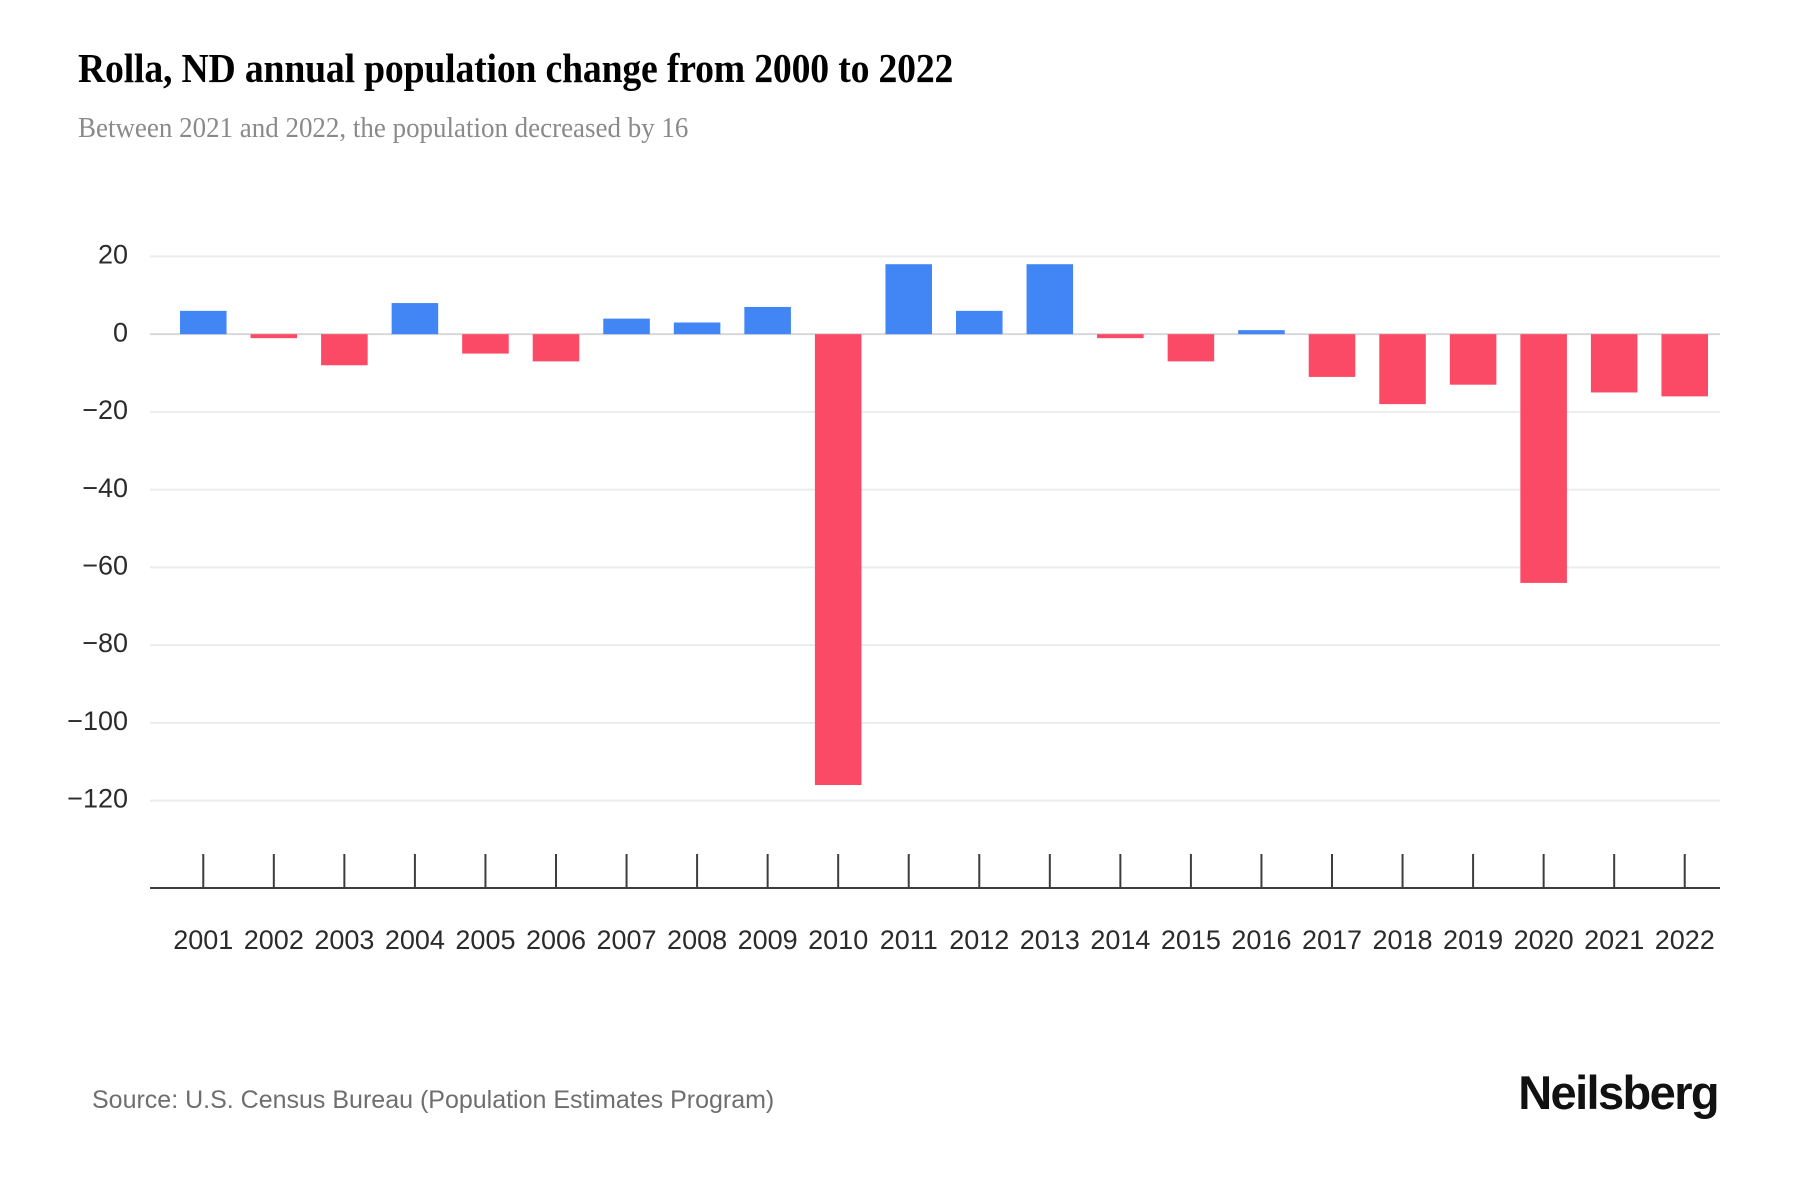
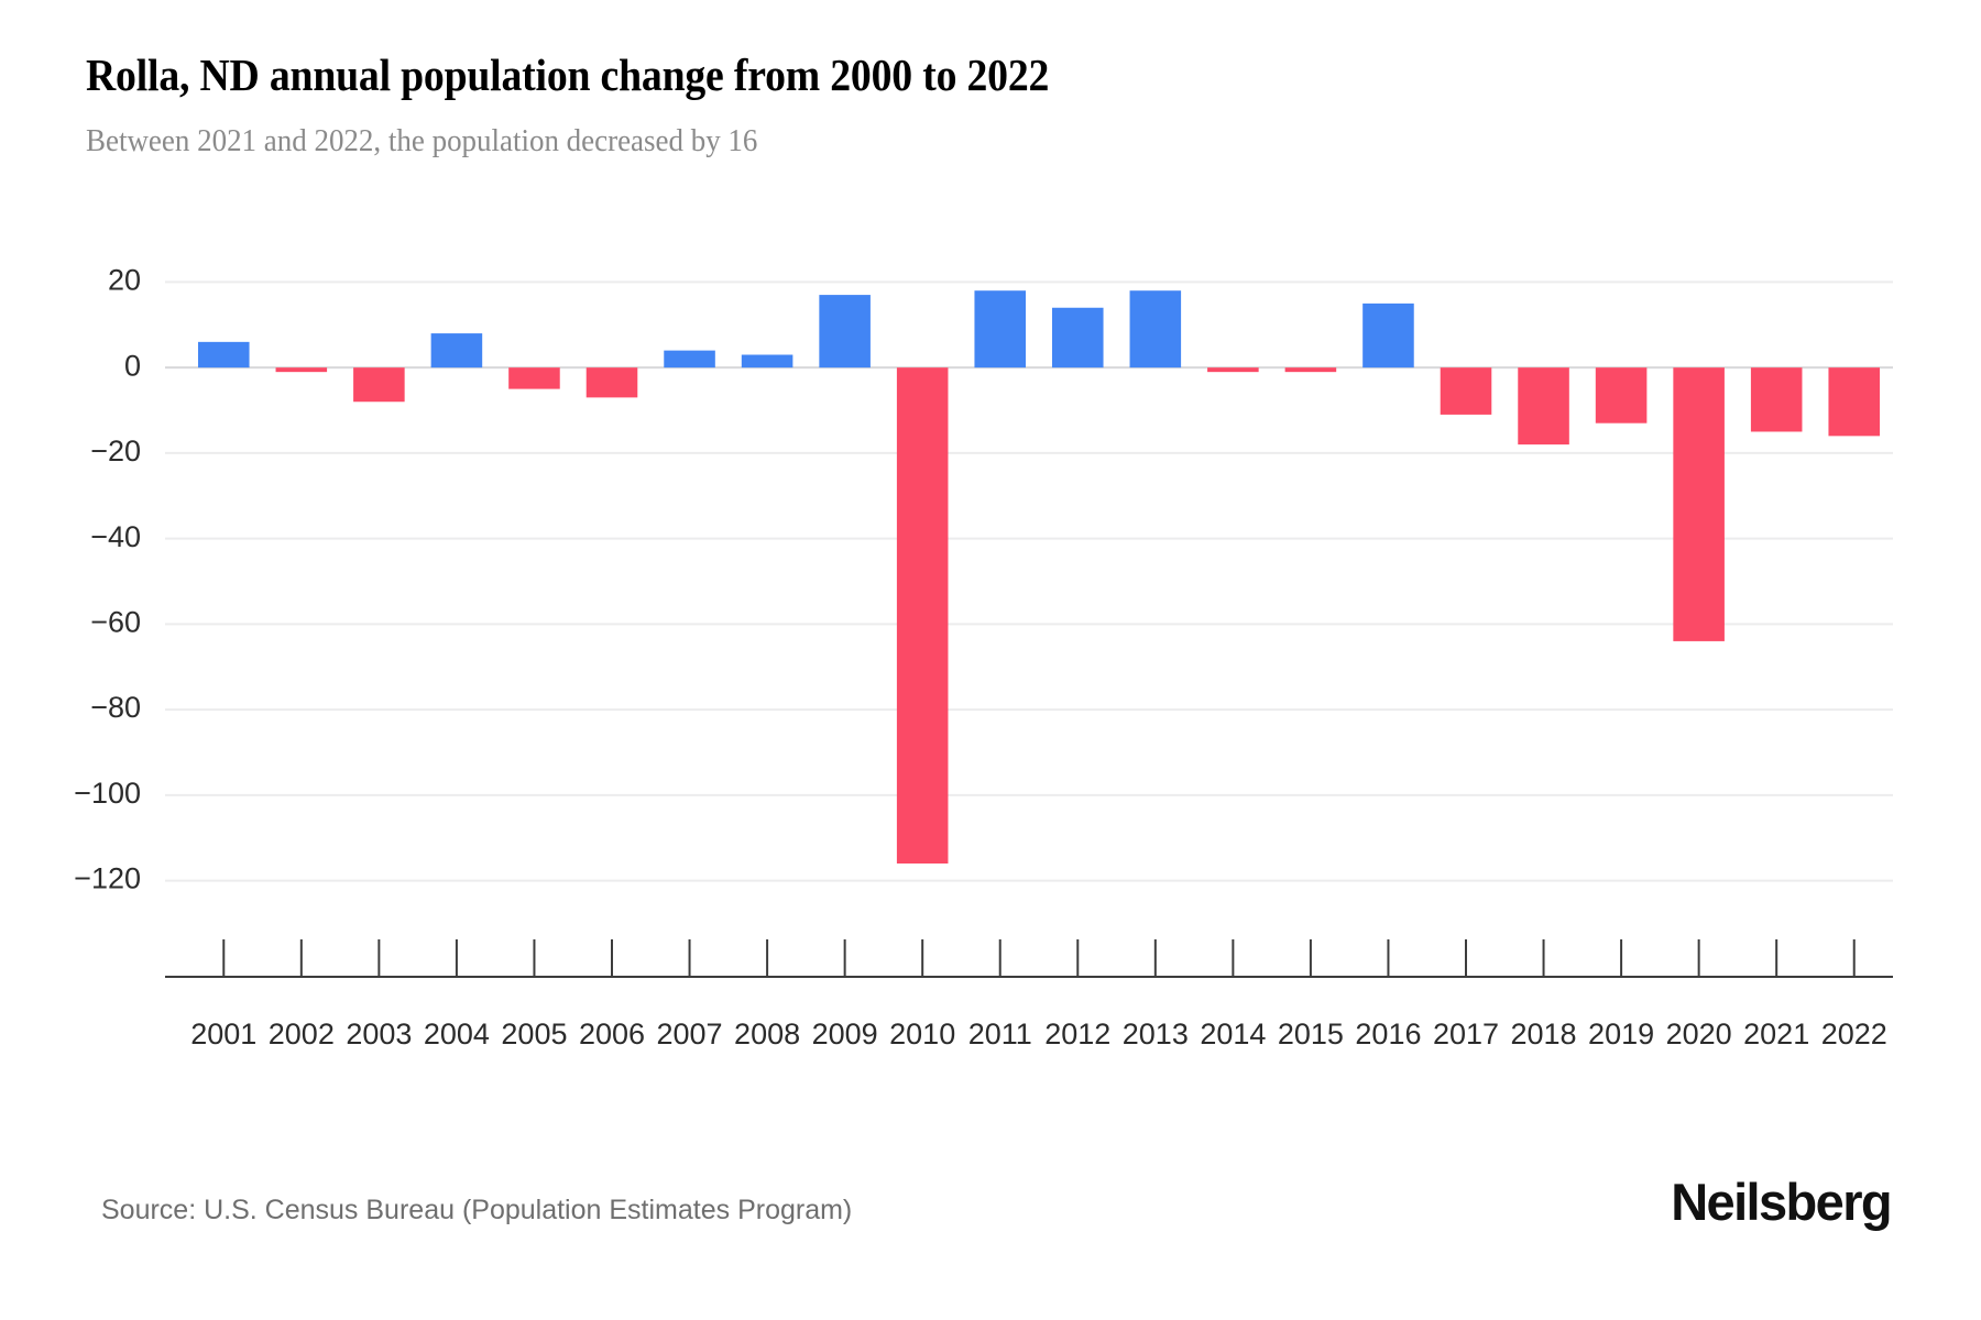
2009: 7 -> 17
2012: 6 -> 14
2015: -7 -> -1
2016: 1 -> 15
